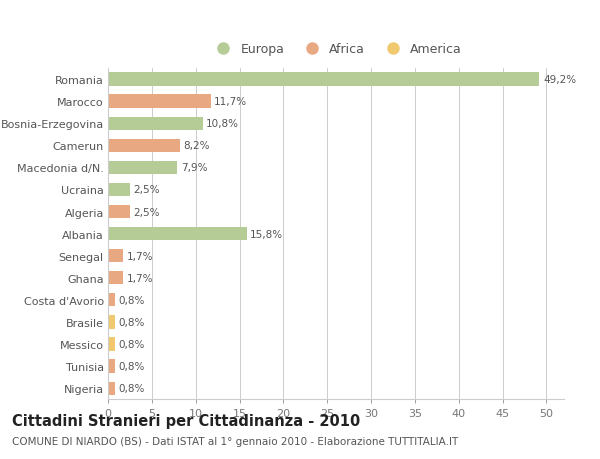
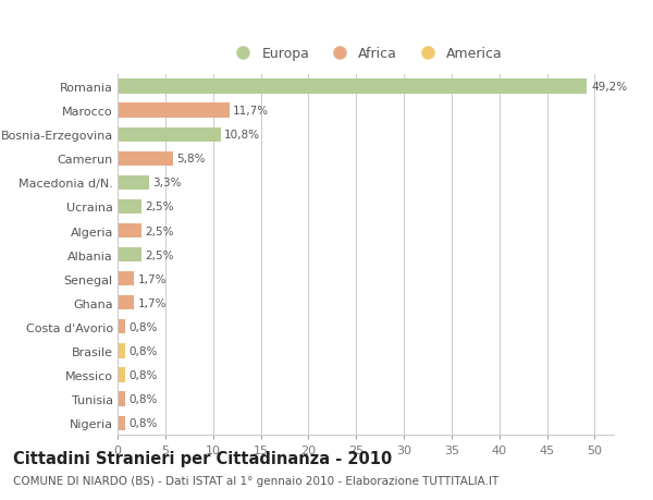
Camerun: 8,2% -> 5,8%
Macedonia d/N.: 7,9% -> 3,3%
Albania: 15,8% -> 2,5%
